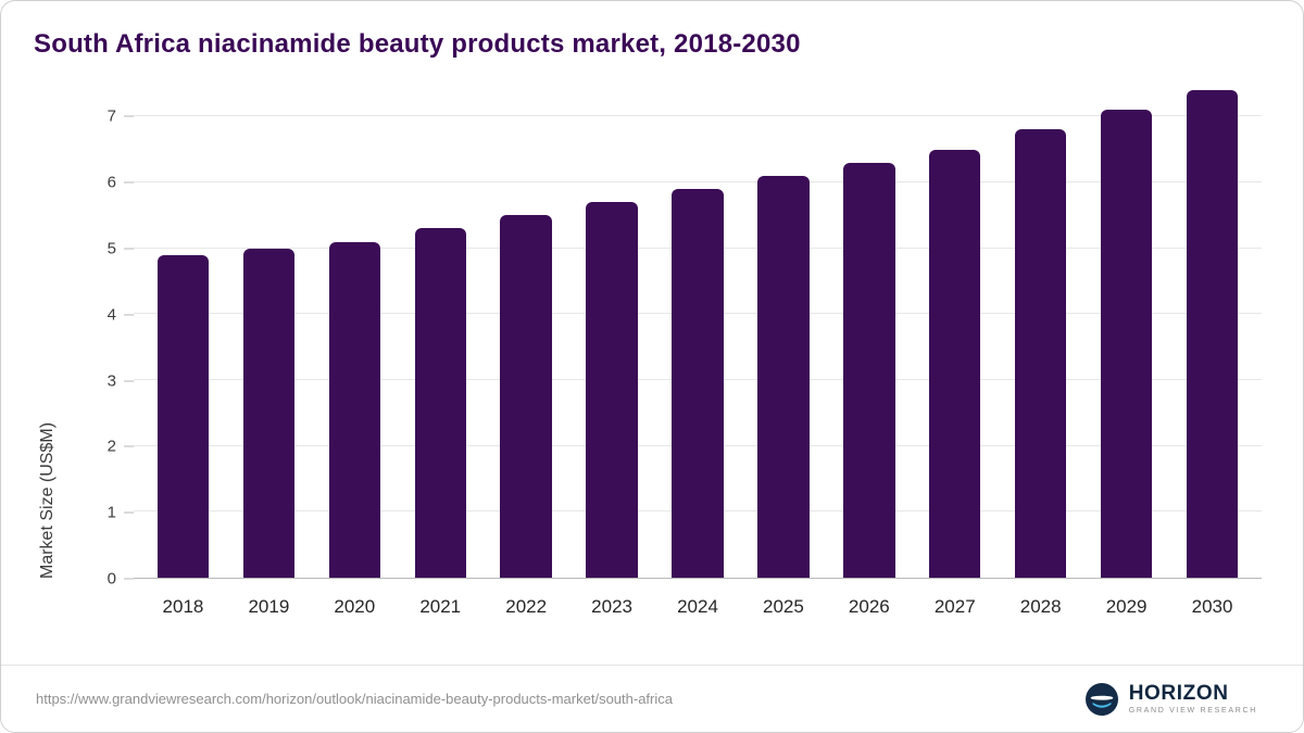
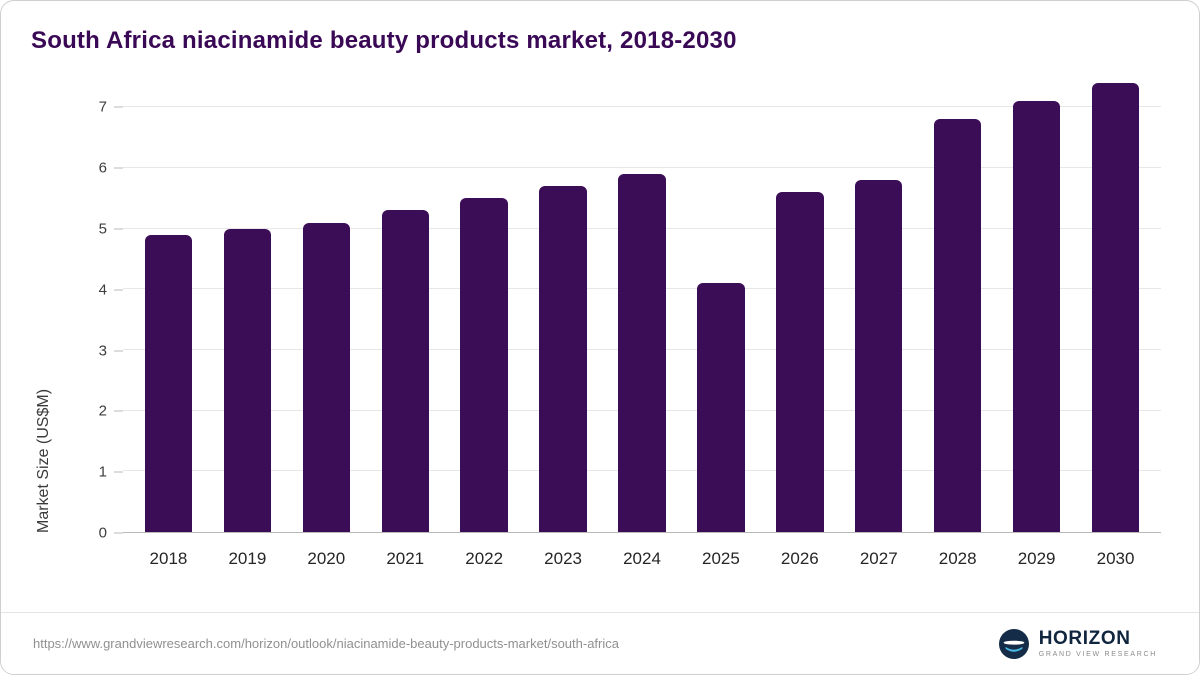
2025: 6.1 -> 4.1
2026: 6.3 -> 5.6
2027: 6.5 -> 5.8
